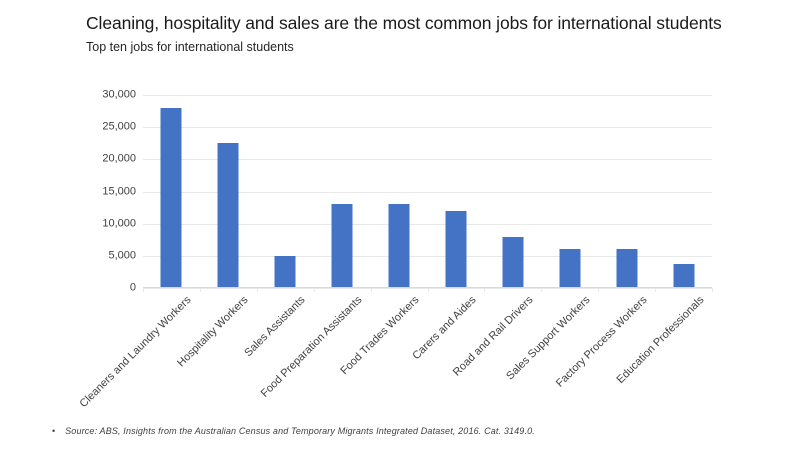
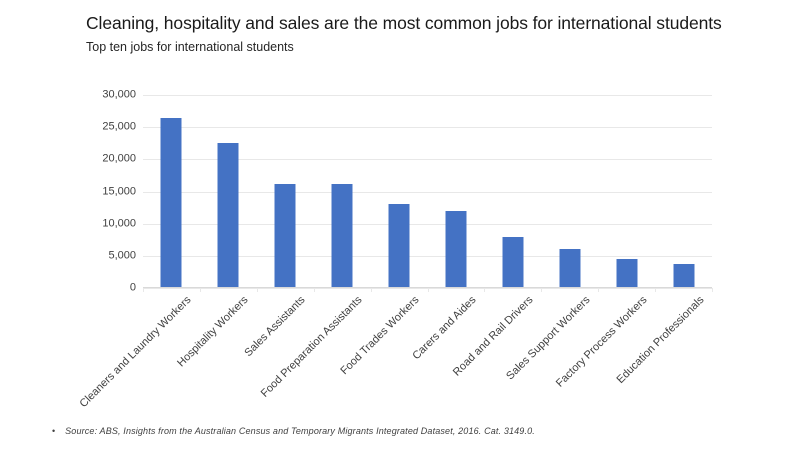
Cleaners and Laundry Workers: 28000 -> 26000
Sales Assistants: 5000 -> 16000
Food Preparation Assistants: 13000 -> 16000
Factory Process Workers: 6000 -> 4000
